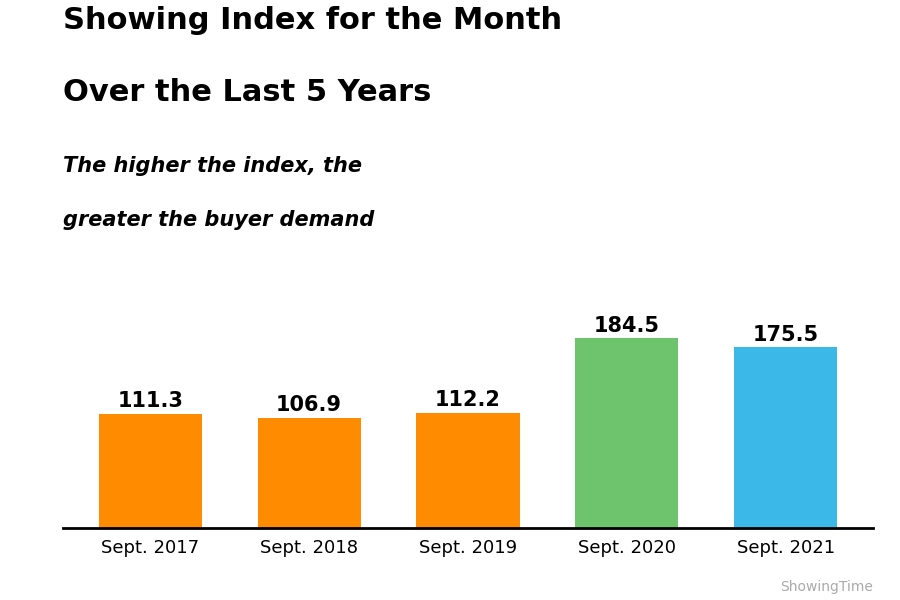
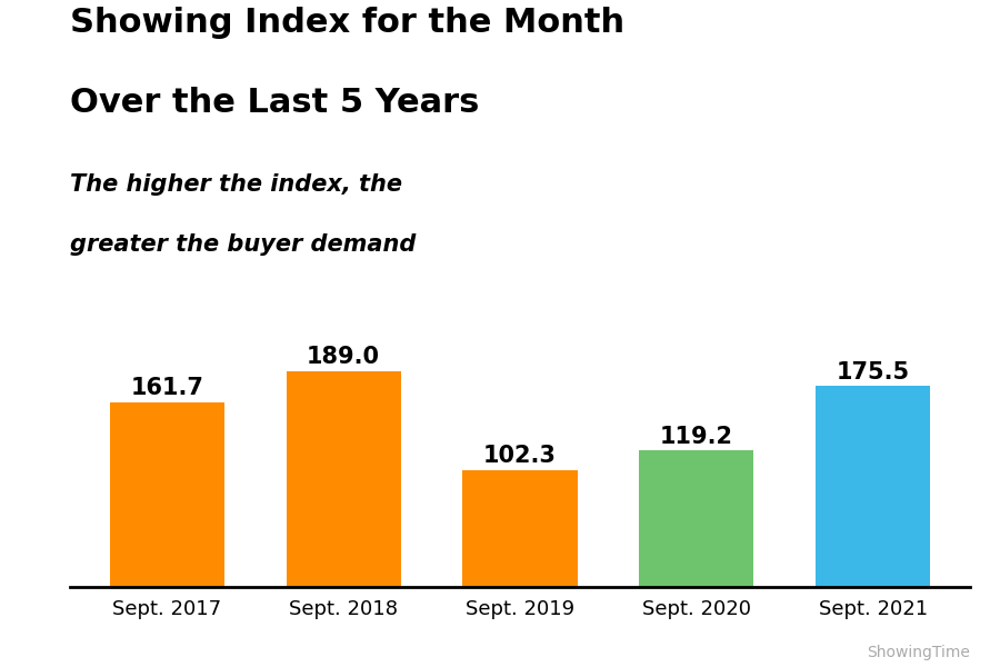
Sept. 2017: 111.3 -> 161.7
Sept. 2018: 106.9 -> 189.0
Sept. 2019: 112.2 -> 102.3
Sept. 2020: 184.5 -> 119.2
